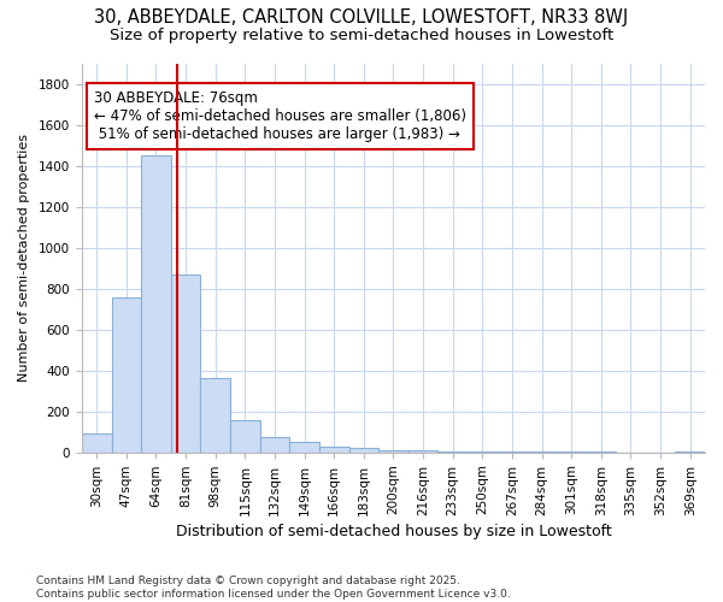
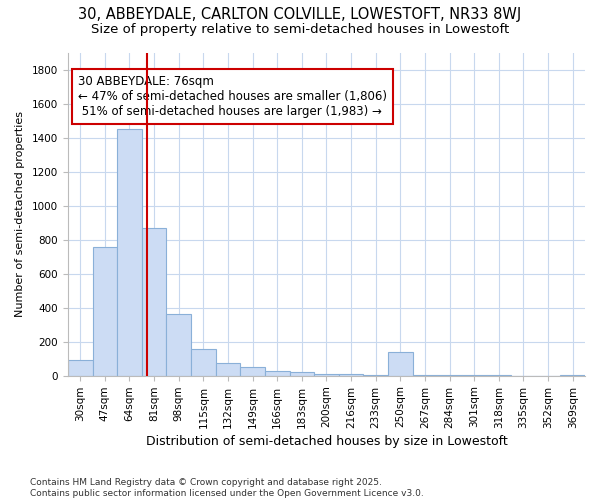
250sqm: 0 -> 140
